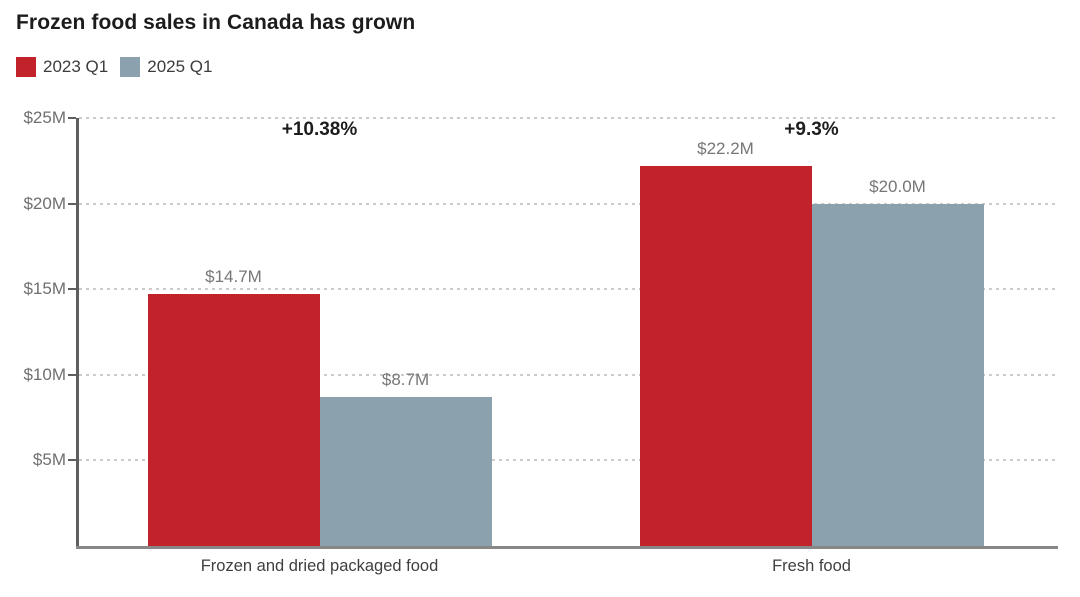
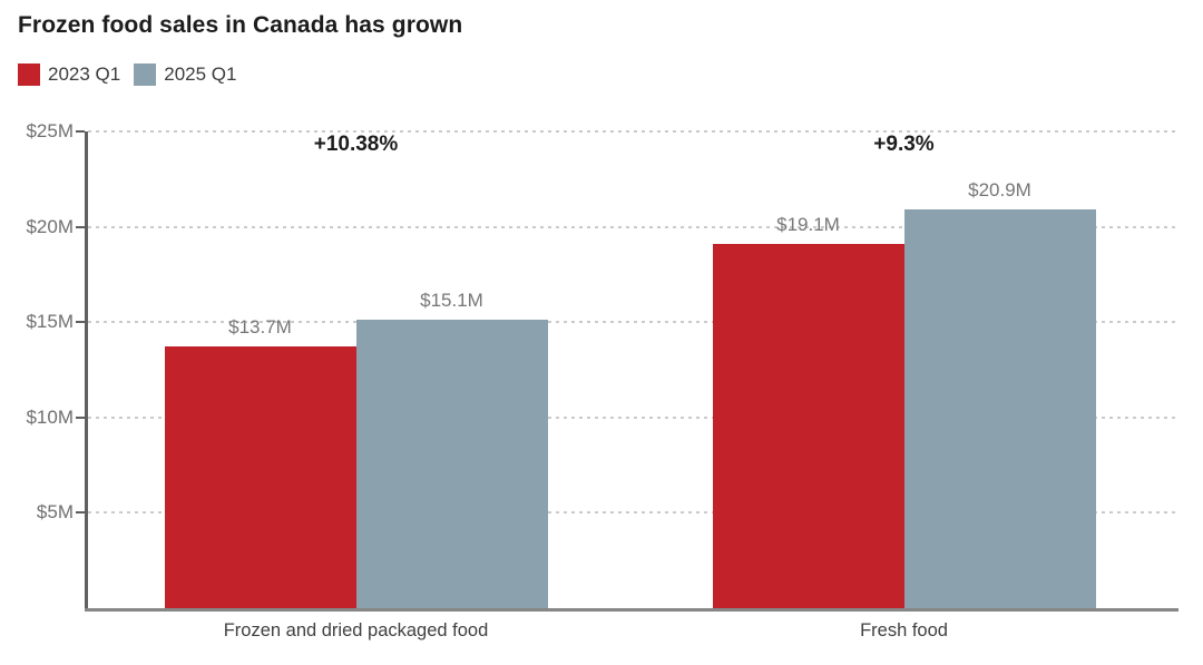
2023 Q1/Frozen and dried packaged food: $14.7M -> $13.7M
2025 Q1/Frozen and dried packaged food: $8.7M -> $15.1M
2023 Q1/Fresh food: $22.2M -> $19.1M
2025 Q1/Fresh food: $20.0M -> $20.9M
